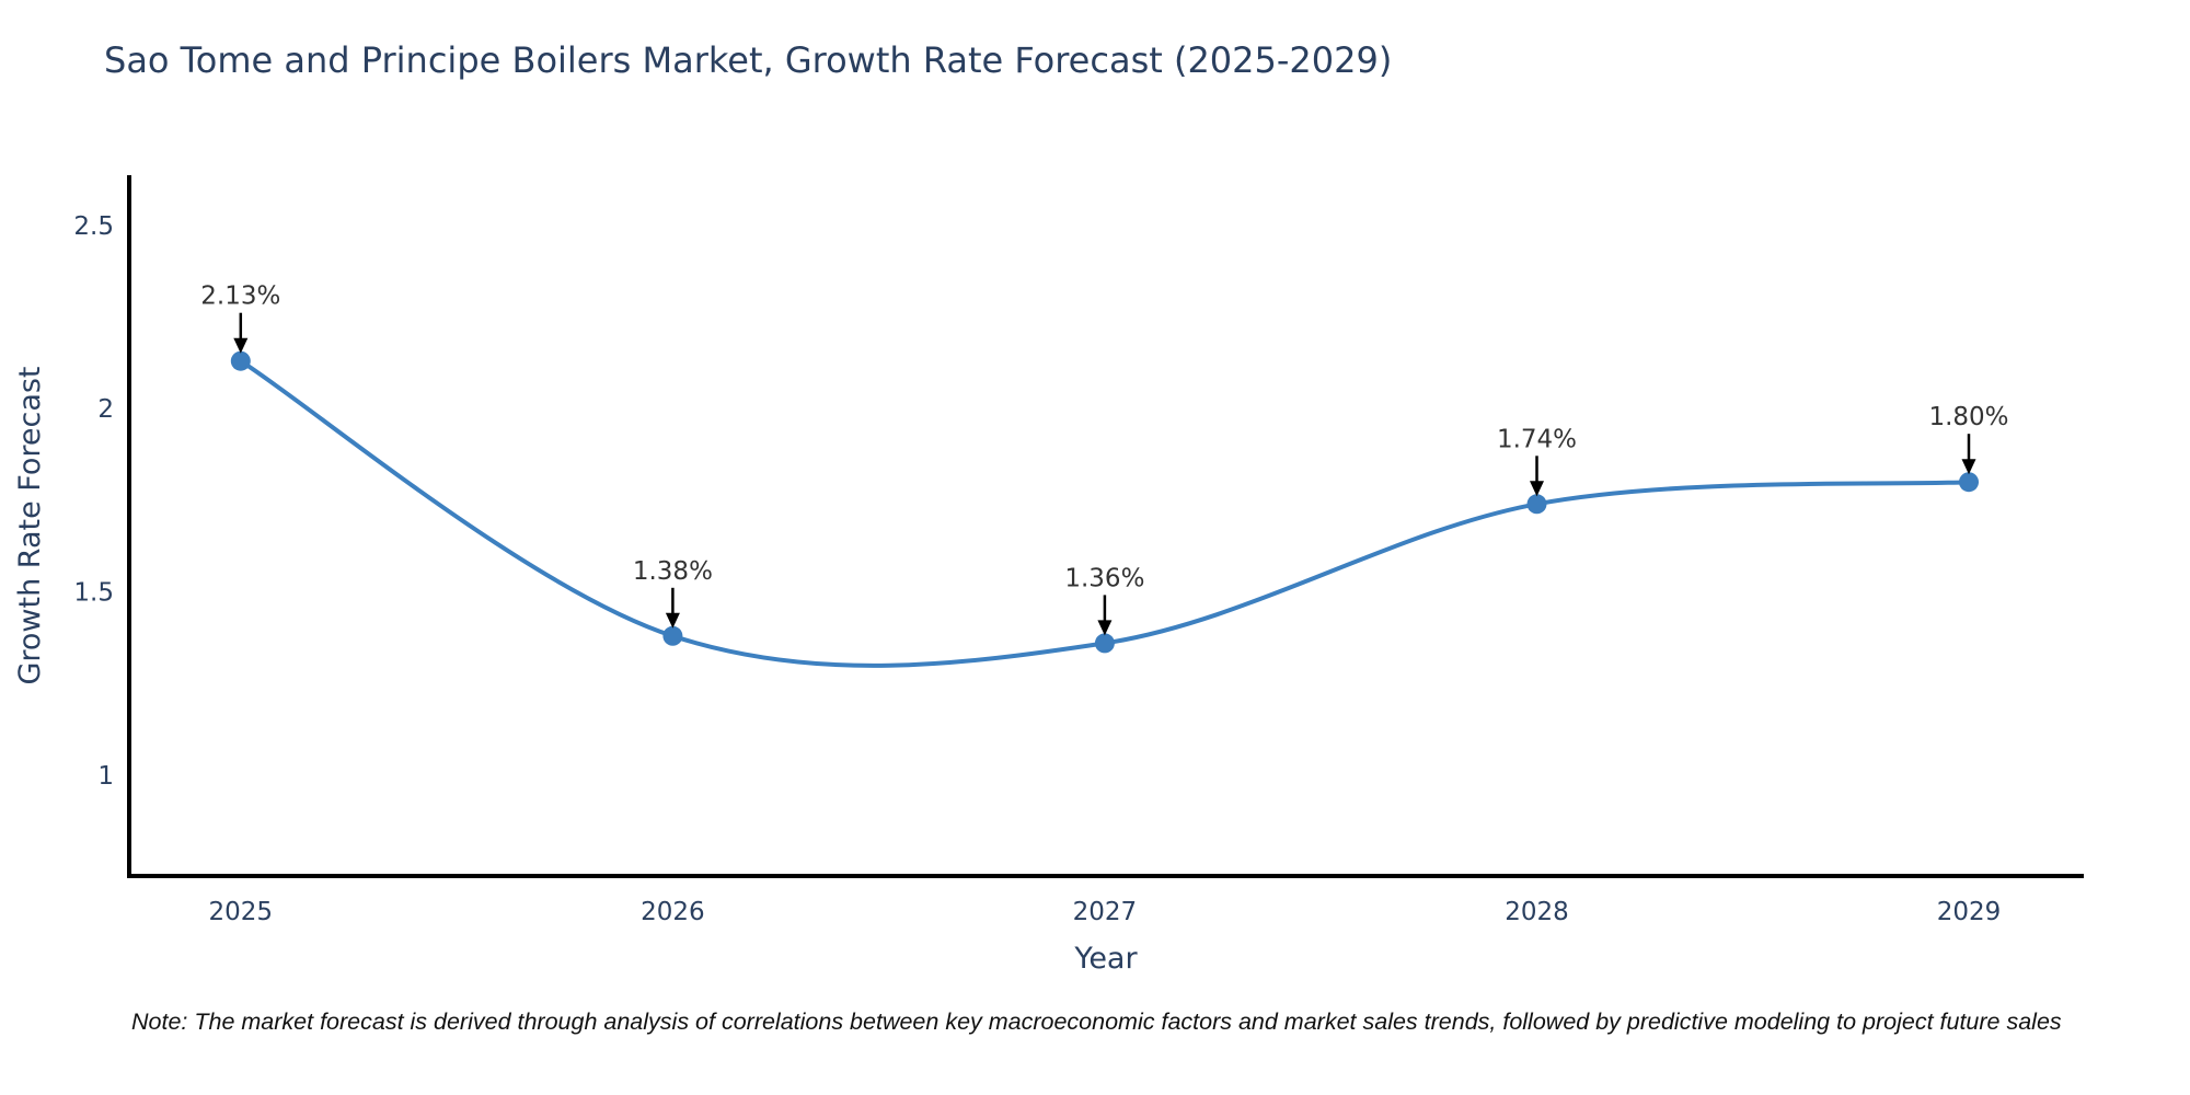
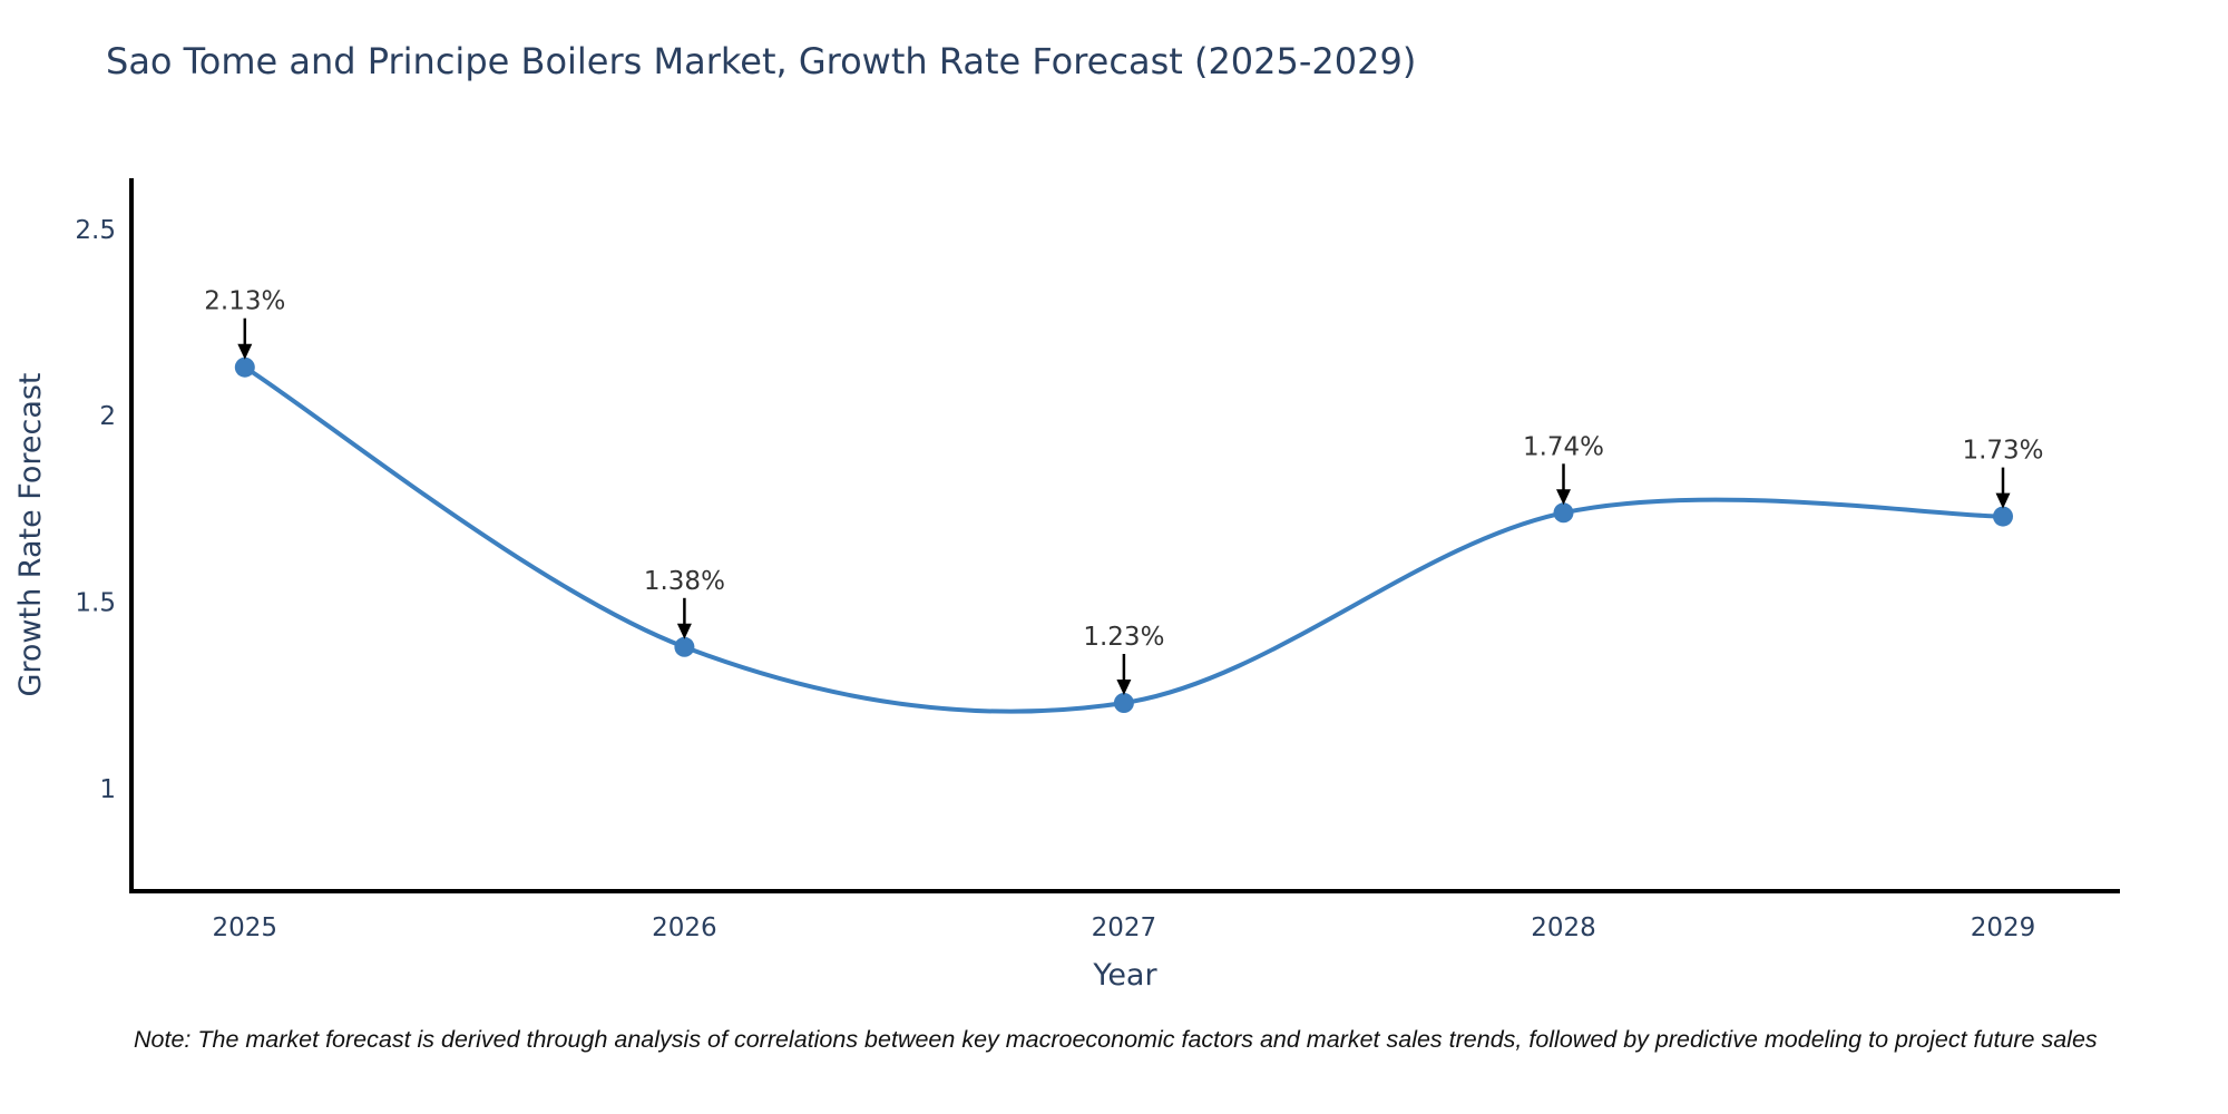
2027: 1.36% -> 1.23%
2029: 1.80% -> 1.73%
